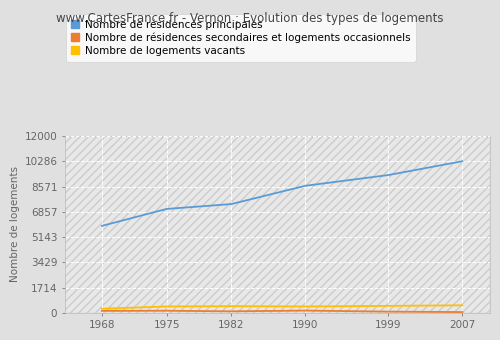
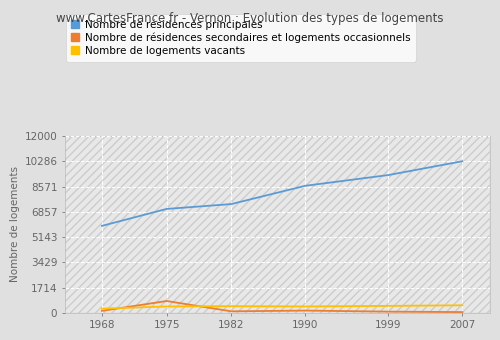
Nombre de résidences secondaires et logements occasionnels/1975: 100 -> 800
